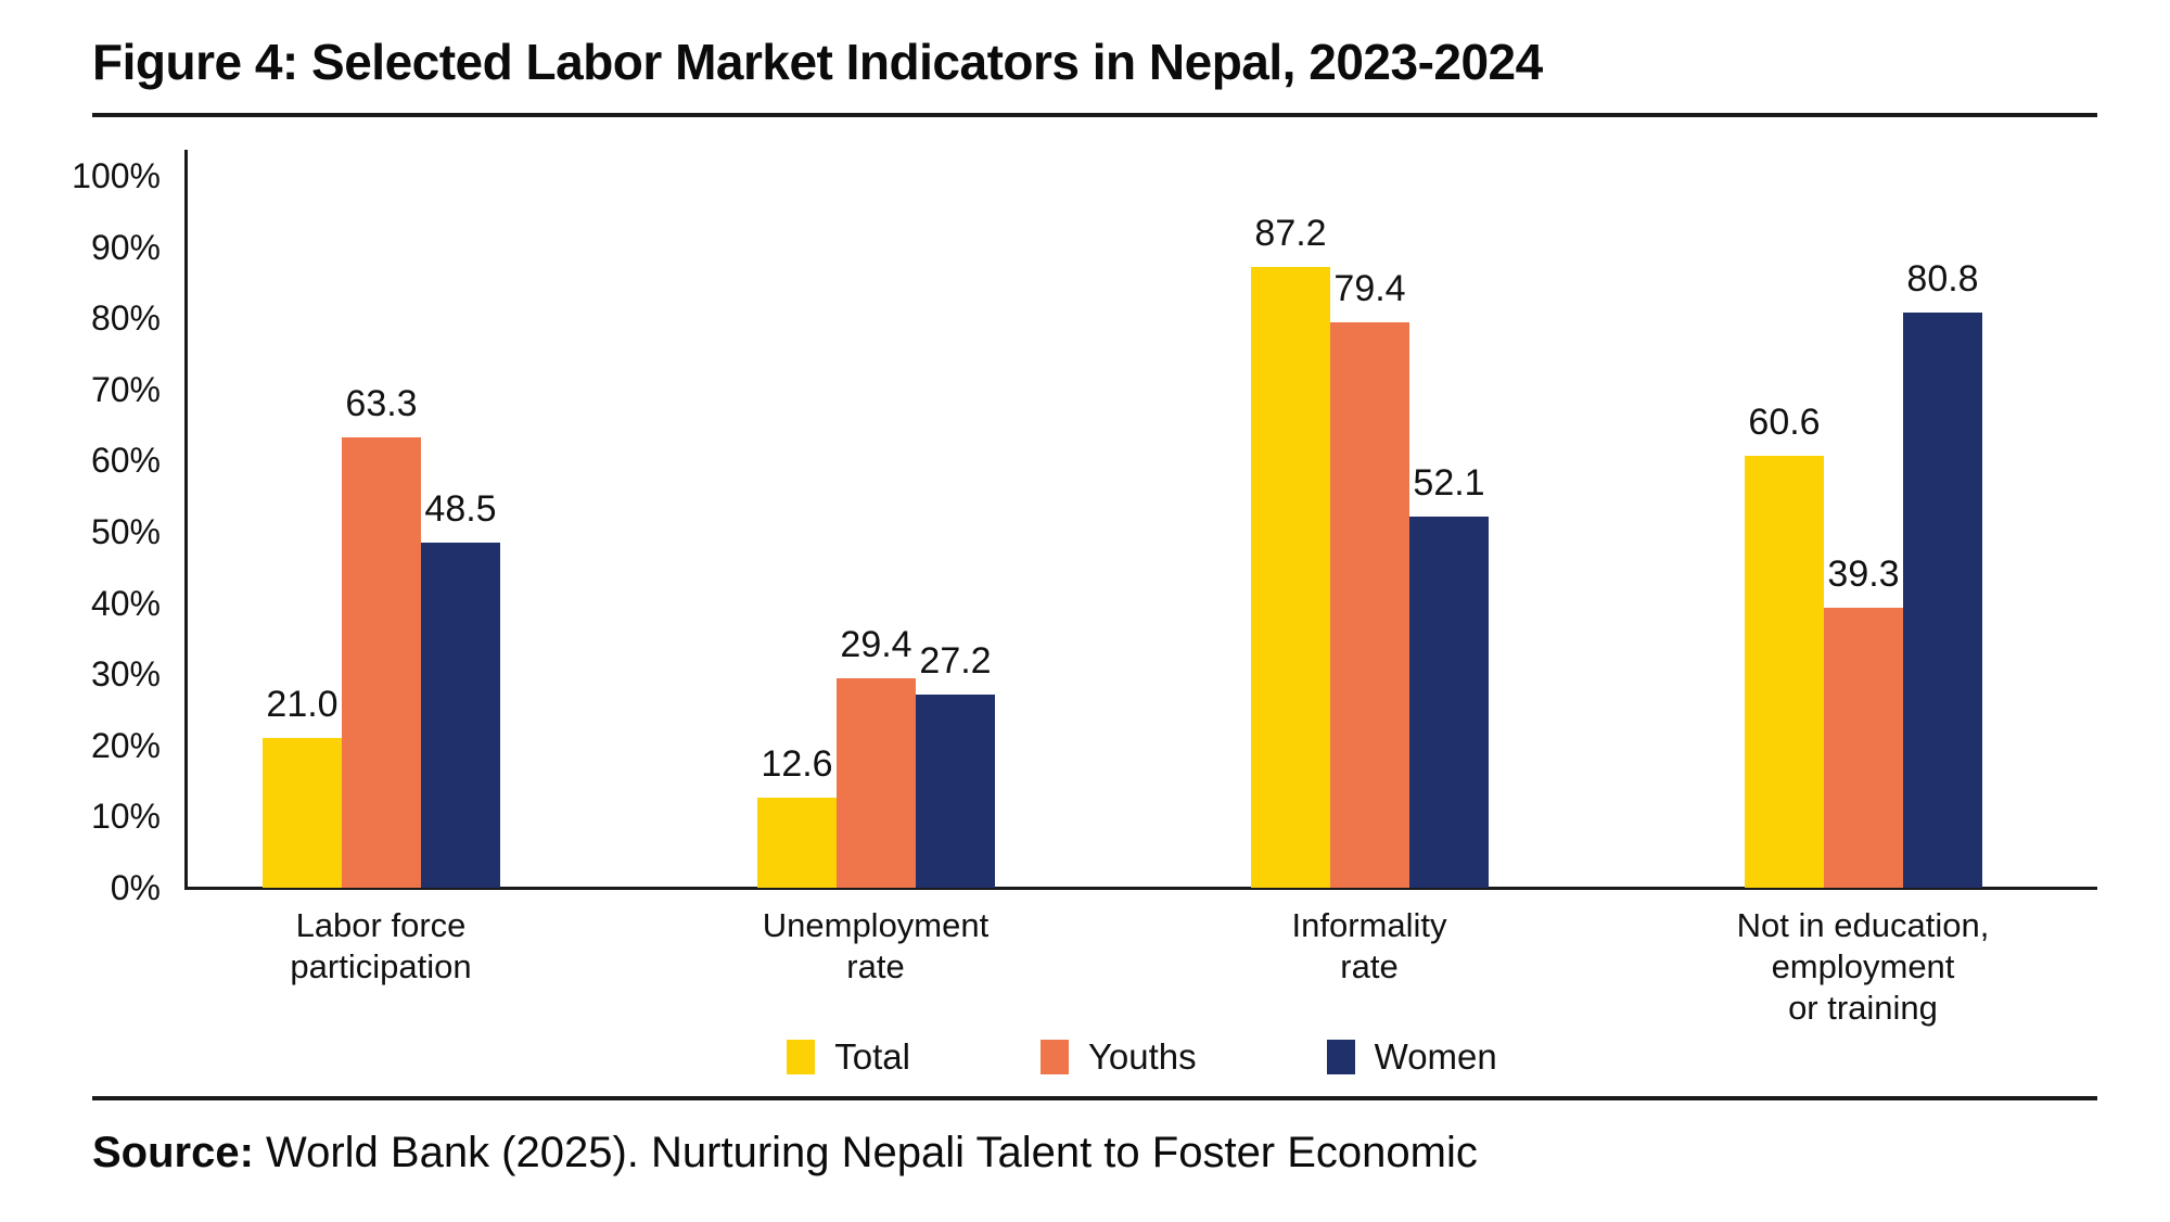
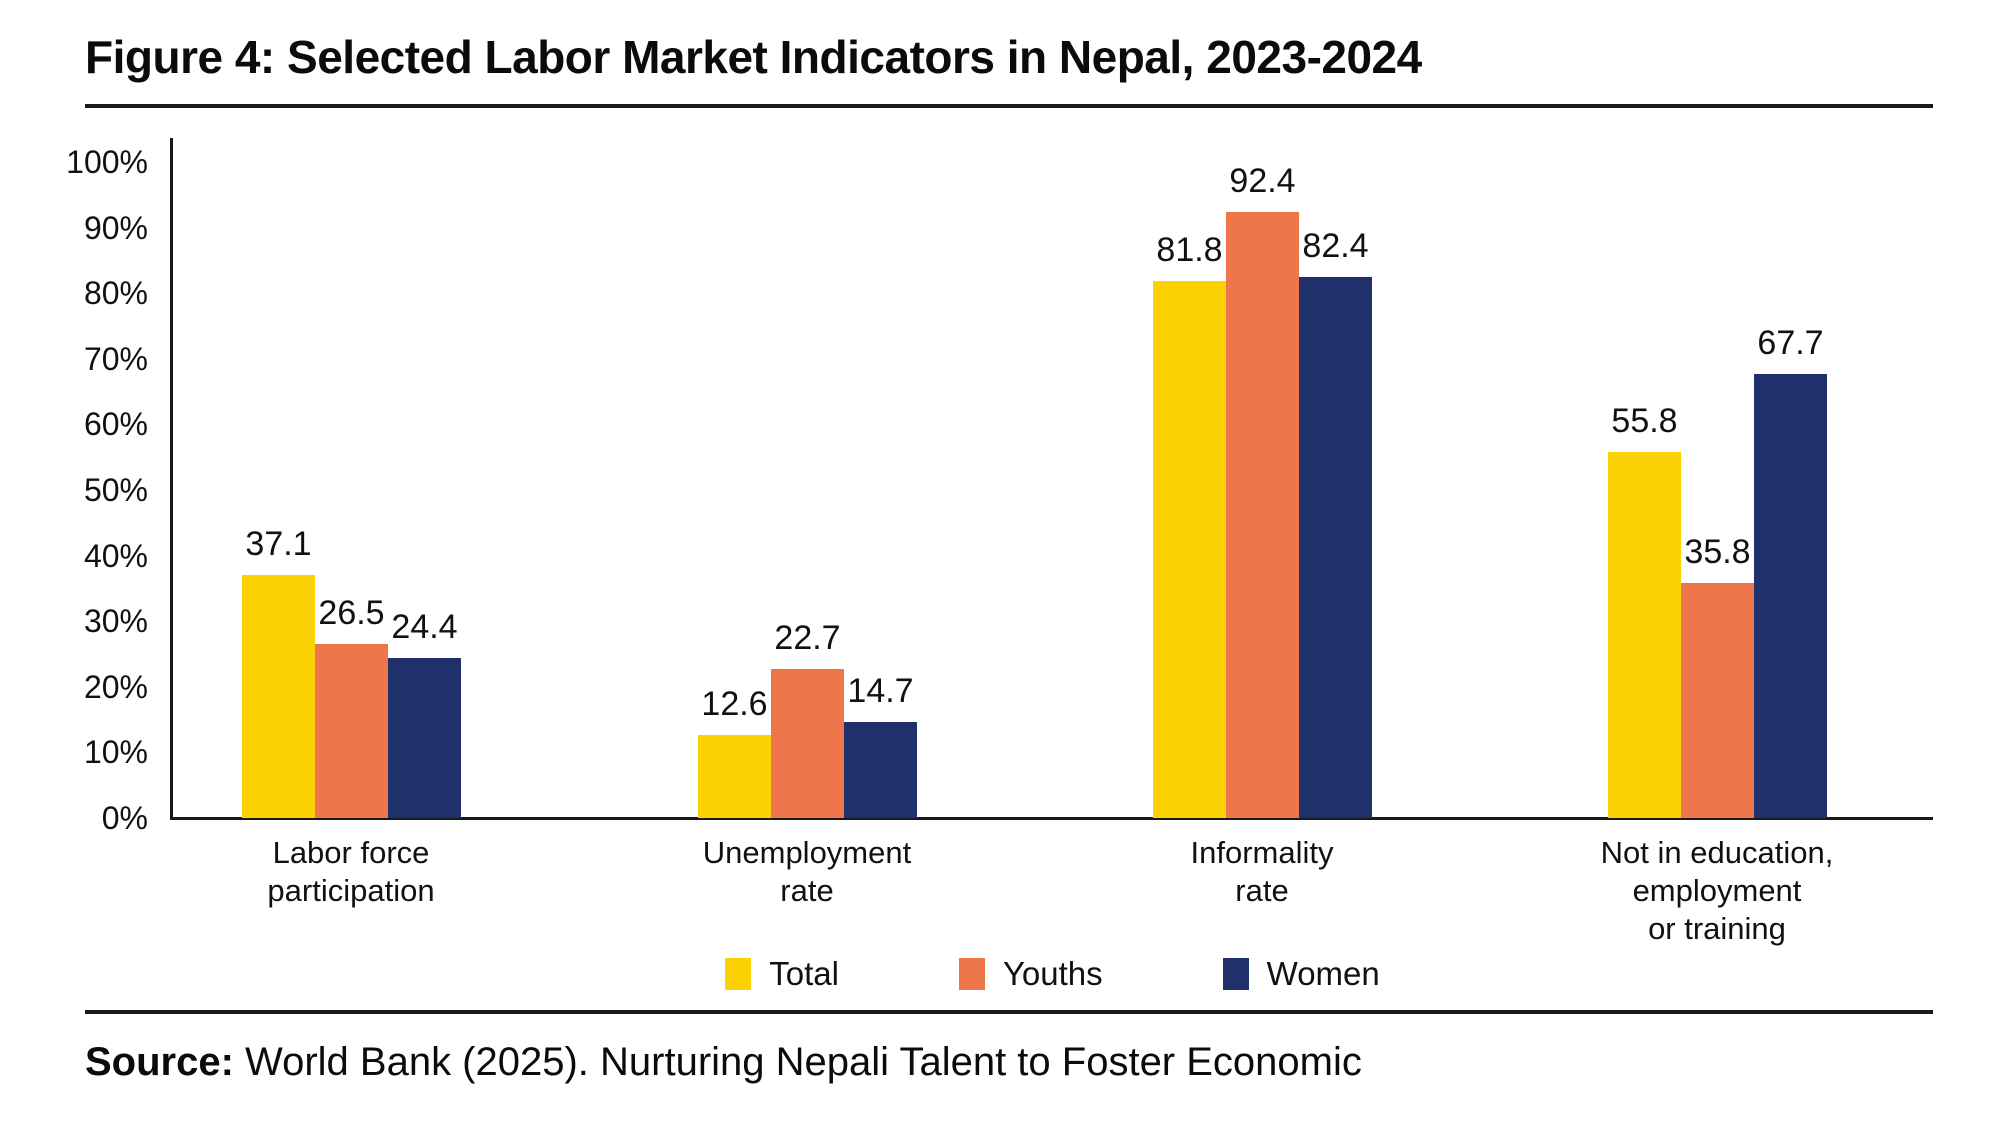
Total/Labor force participation: 21.0 -> 37.1
Youths/Labor force participation: 63.3 -> 26.5
Women/Labor force participation: 48.5 -> 24.4
Youths/Unemployment rate: 29.4 -> 22.7
Women/Unemployment rate: 27.2 -> 14.7
Total/Informality rate: 87.2 -> 81.8
Youths/Informality rate: 79.4 -> 92.4
Women/Informality rate: 52.1 -> 82.4
Total/Not in education, employment or training: 60.6 -> 55.8
Youths/Not in education, employment or training: 39.3 -> 35.8
Women/Not in education, employment or training: 80.8 -> 67.7
